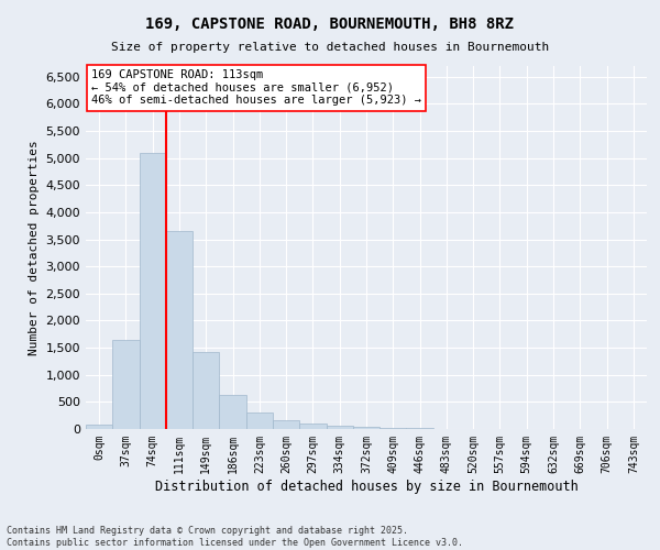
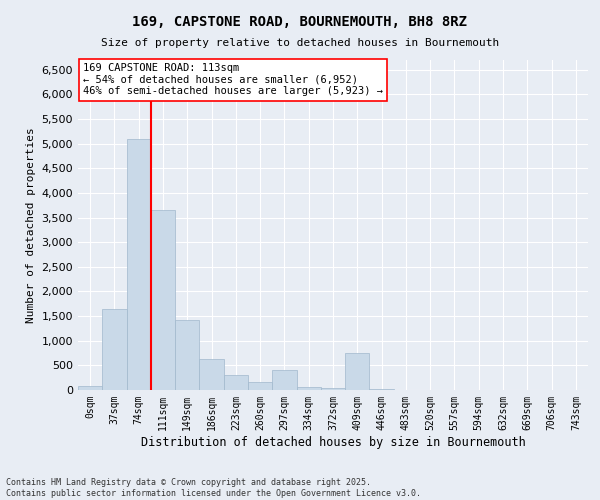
297sqm: 100 -> 400
409sqm: 30 -> 750
